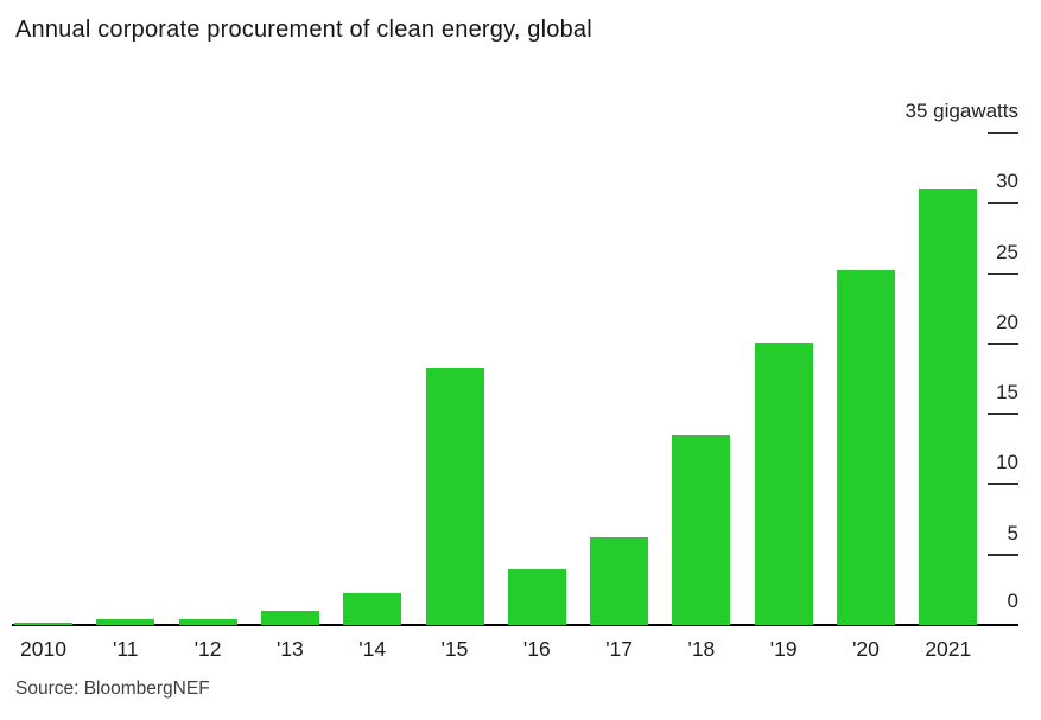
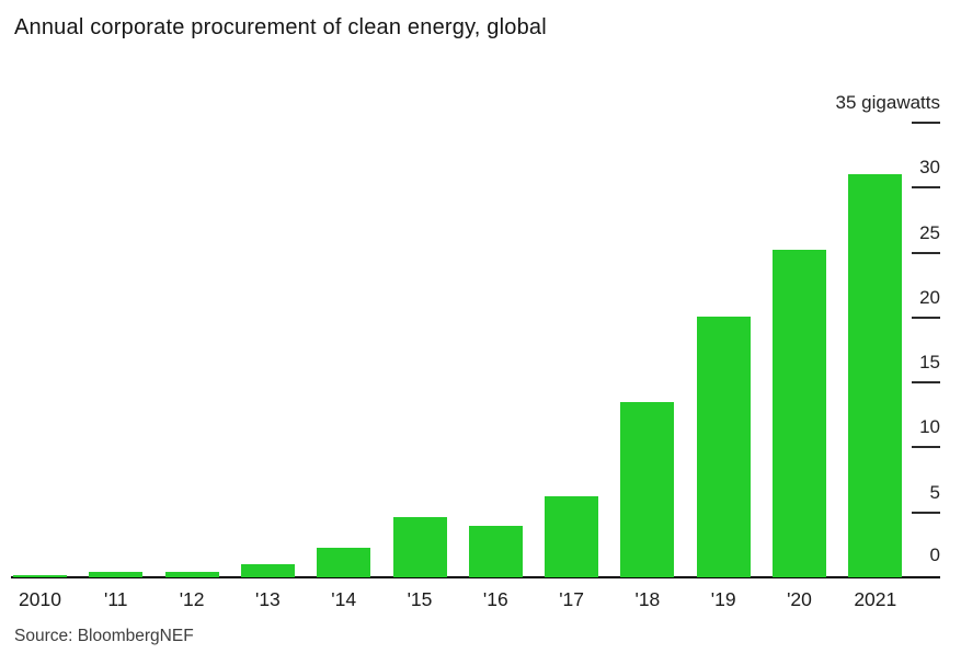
'15: 18.3 -> 4.6
